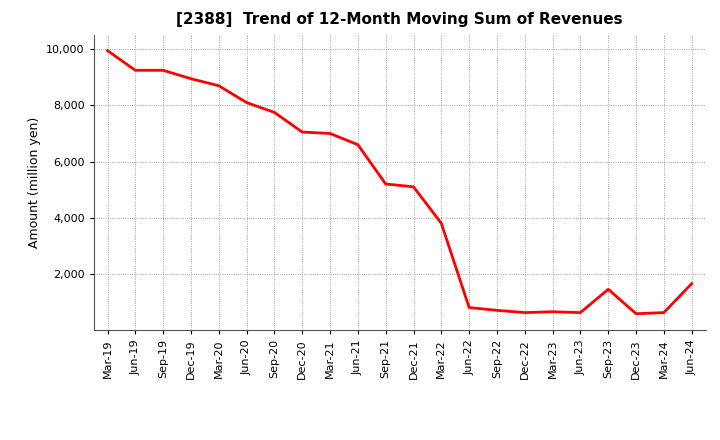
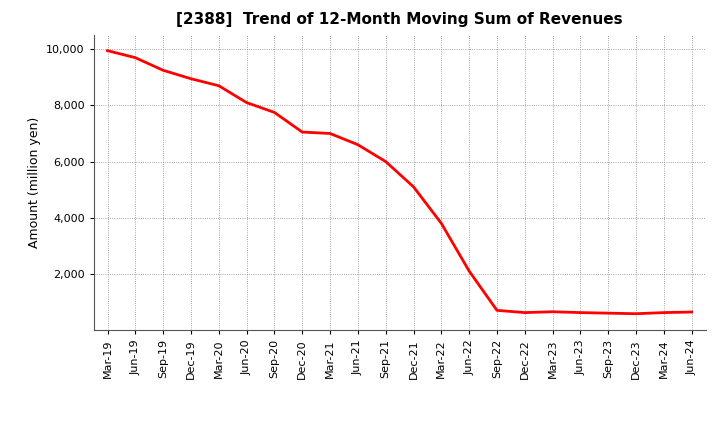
Jun-19: 9,250 -> 9,700
Sep-21: 5,200 -> 6,000
Jun-22: 800 -> 2,100
Sep-23: 1,450 -> 600
Jun-24: 1,650 -> 640
